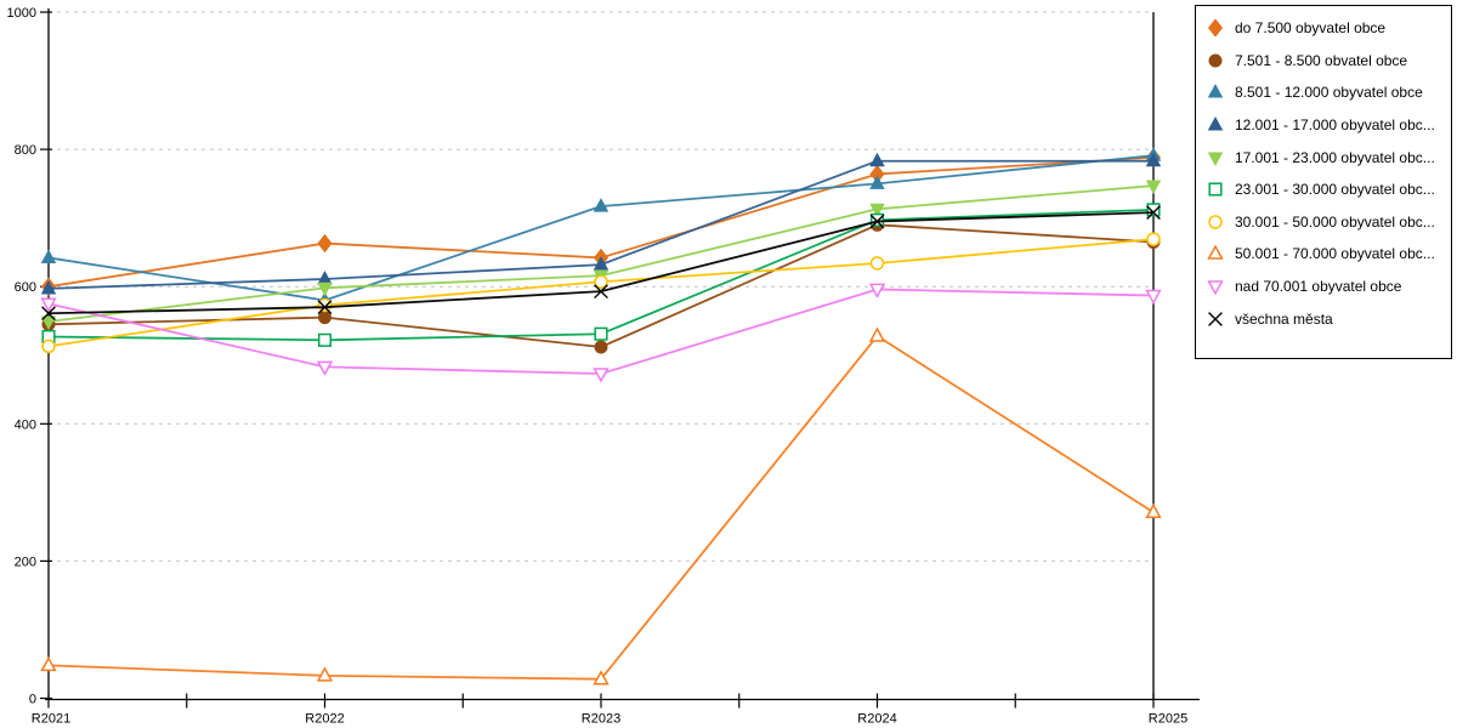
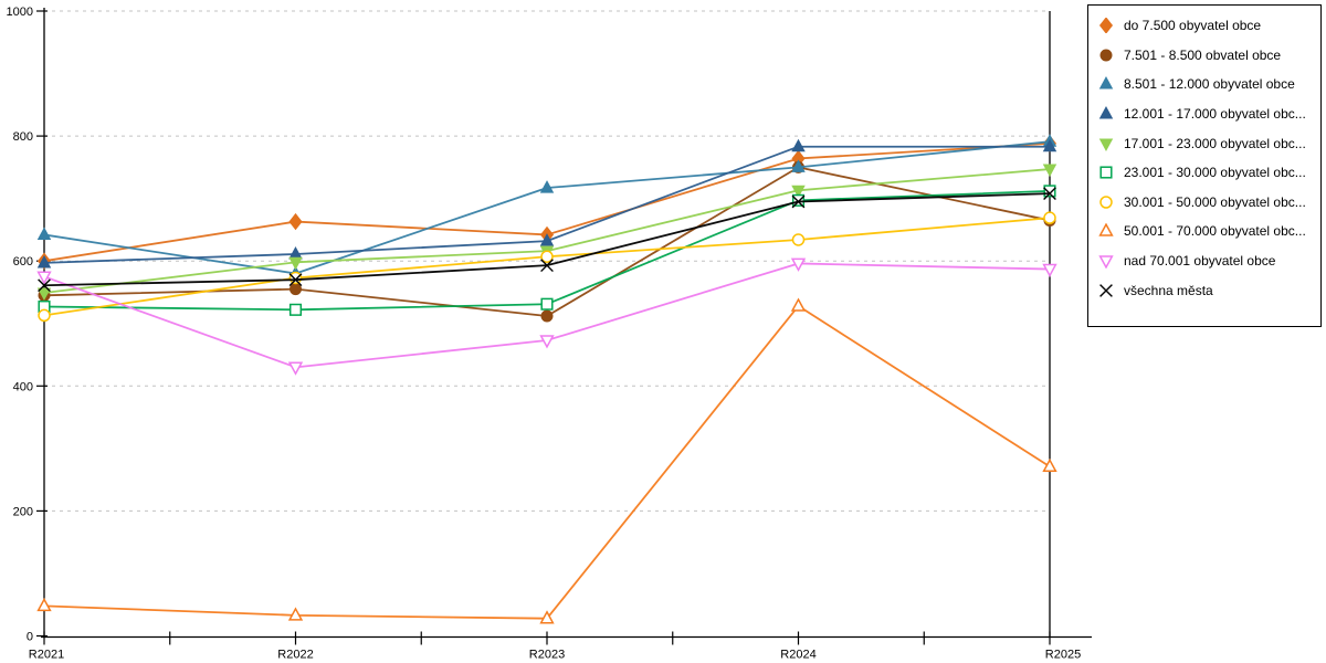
nad 70.001 obyvatel obce/R2022: 480 -> 430
7.501 - 8.500 obvatel obce/R2024: 690 -> 750
